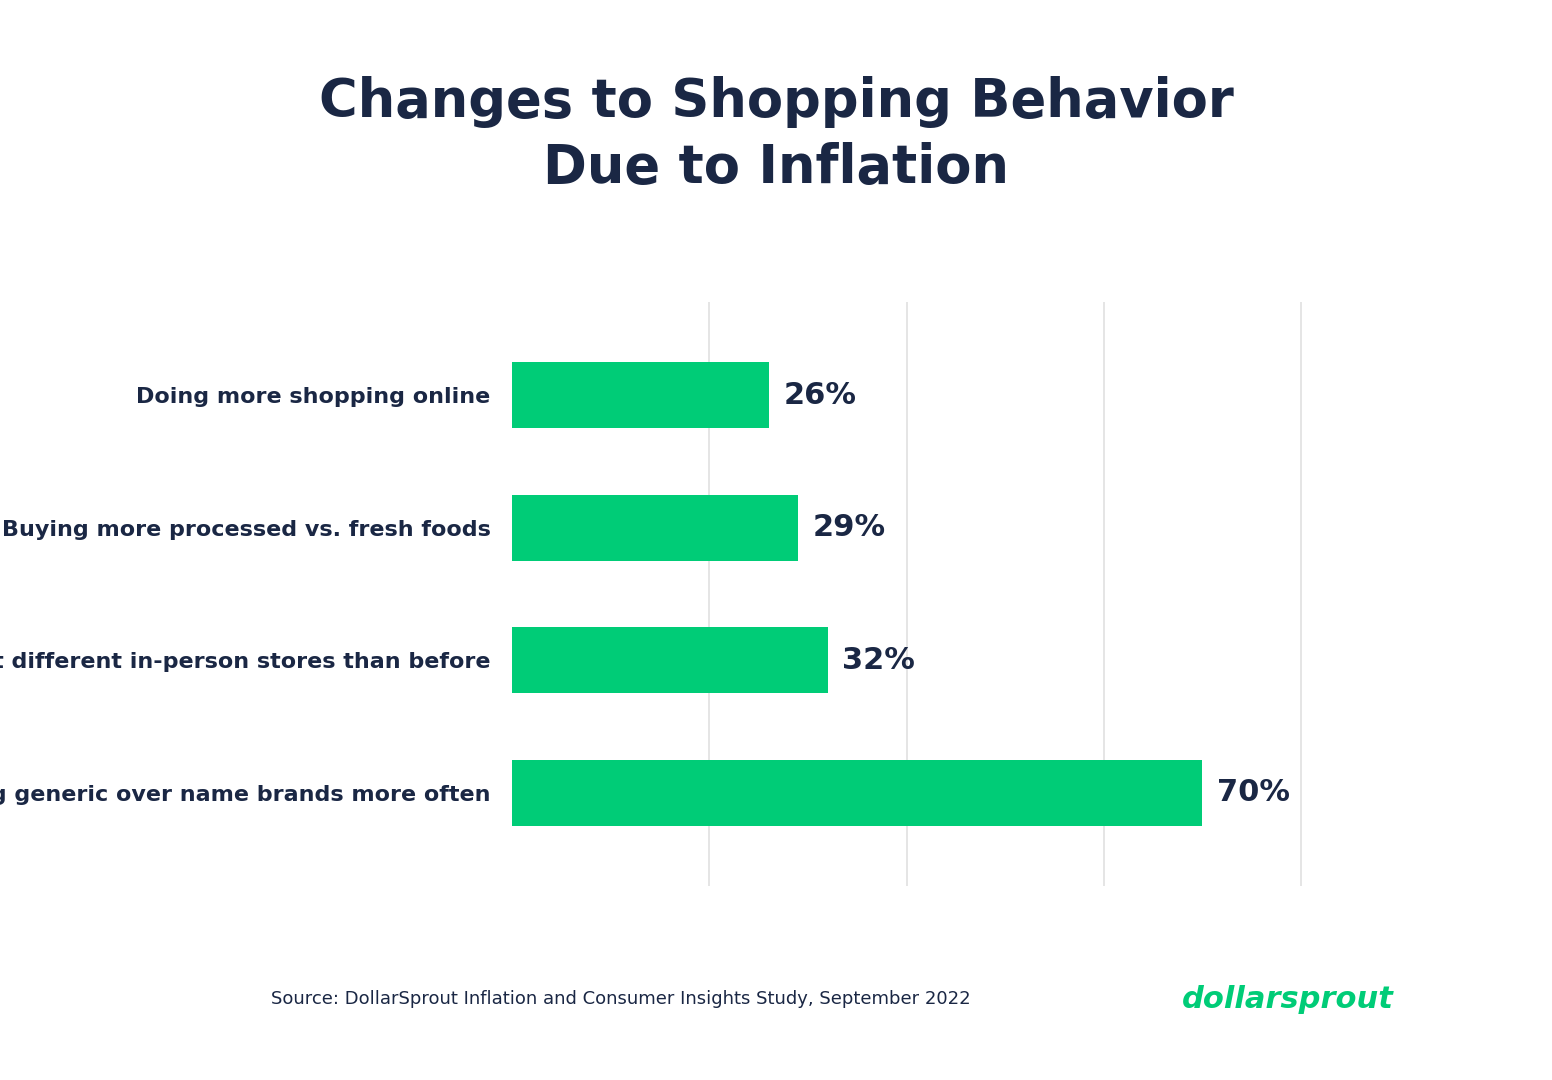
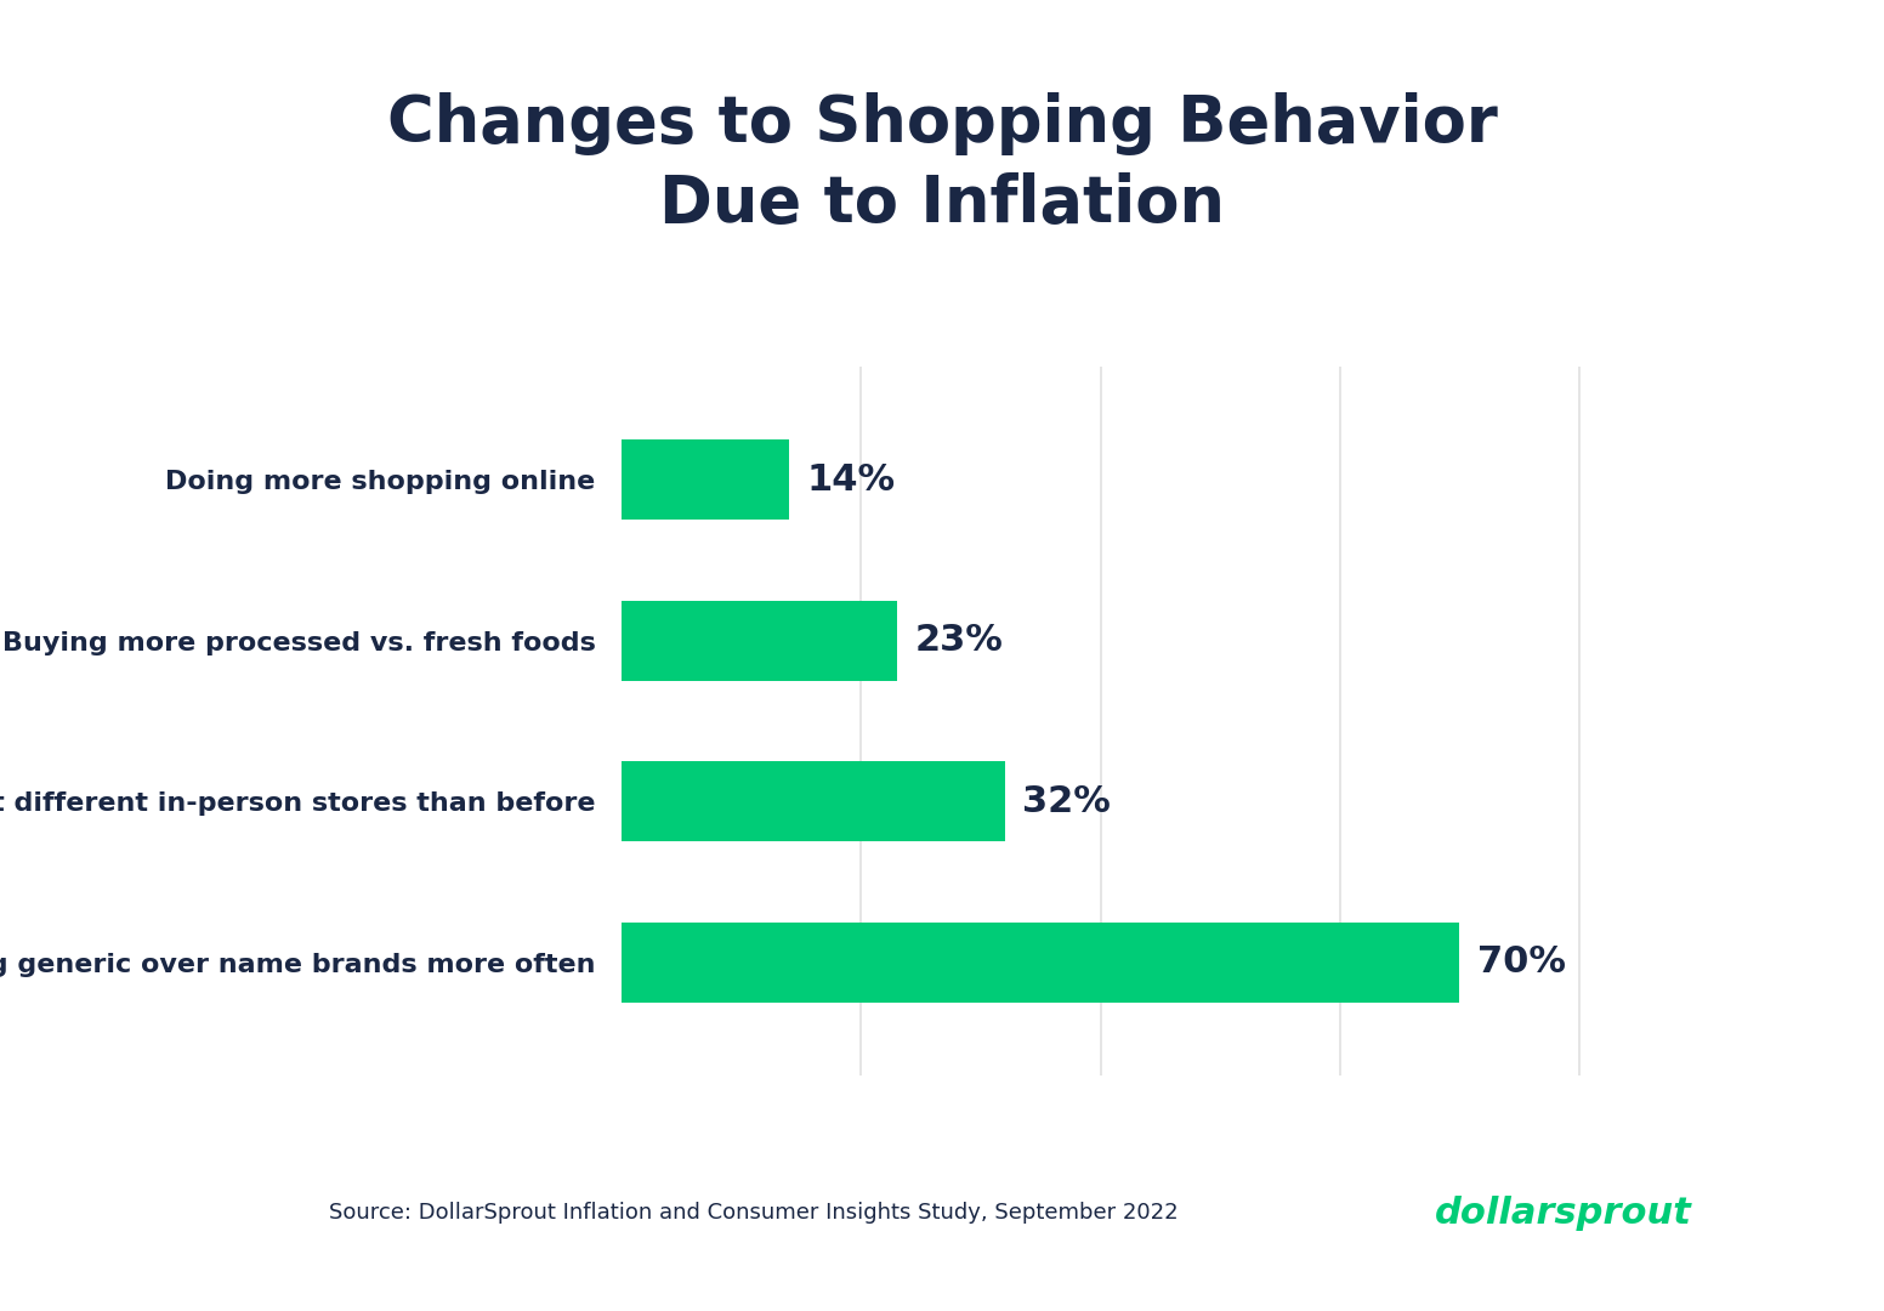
Doing more shopping online: 26% -> 14%
Buying more processed vs. fresh foods: 29% -> 23%
